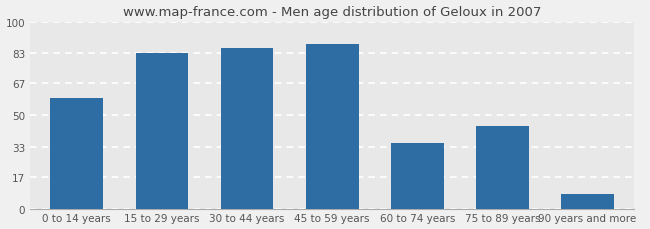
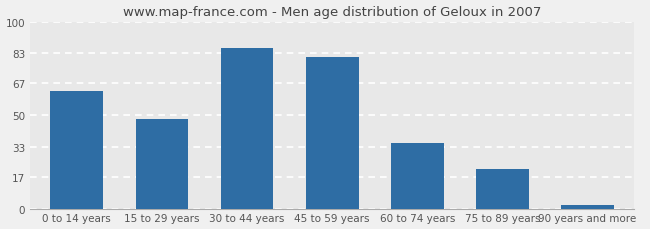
0 to 14 years: 59 -> 63
15 to 29 years: 83 -> 48
45 to 59 years: 88 -> 81
75 to 89 years: 44 -> 21
90 years and more: 8 -> 2
